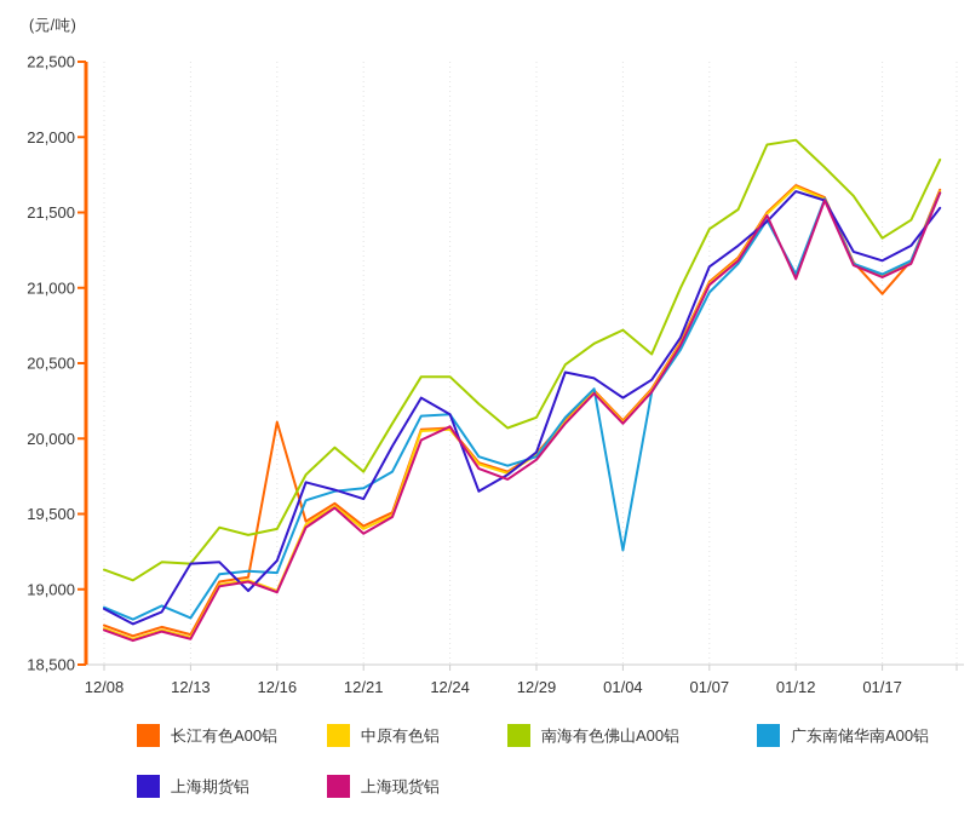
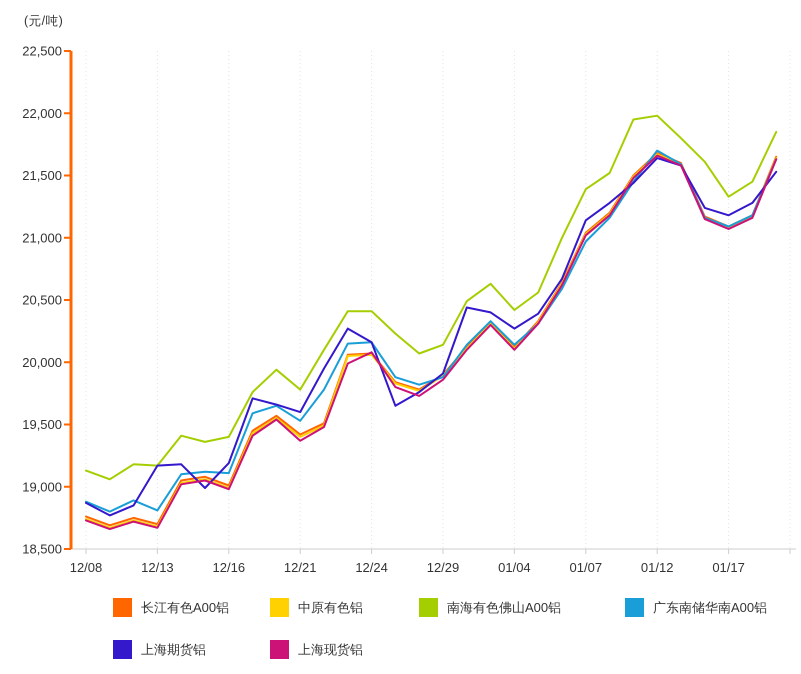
长江有色A00铝/12/16: 20110 -> 19010
广东南储华南A00铝/12/21: 19670 -> 19530
南海有色佛山A00铝/01/04: 20720 -> 20420
广东南储华南A00铝/01/04: 19260 -> 20140
广东南储华南A00铝/01/12: 21090 -> 21700
上海现货铝/01/12: 21060 -> 21660
长江有色A00铝/01/17: 20960 -> 21090
